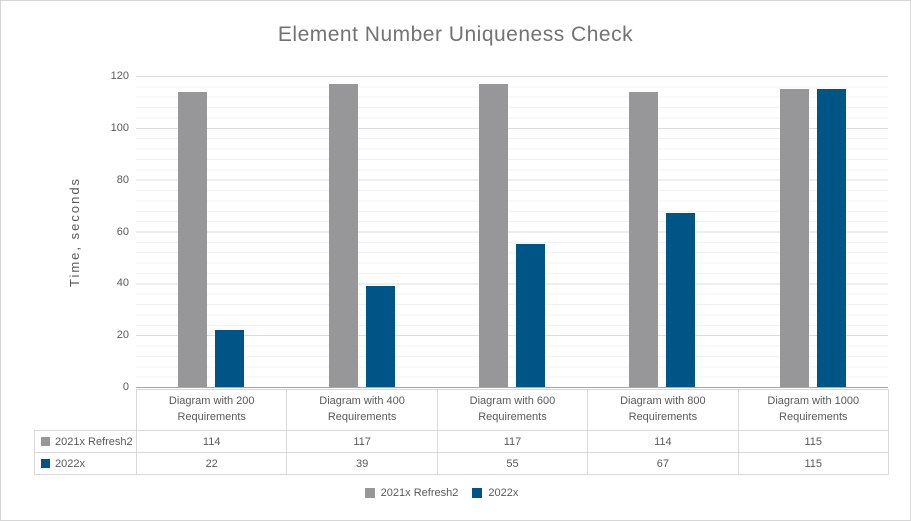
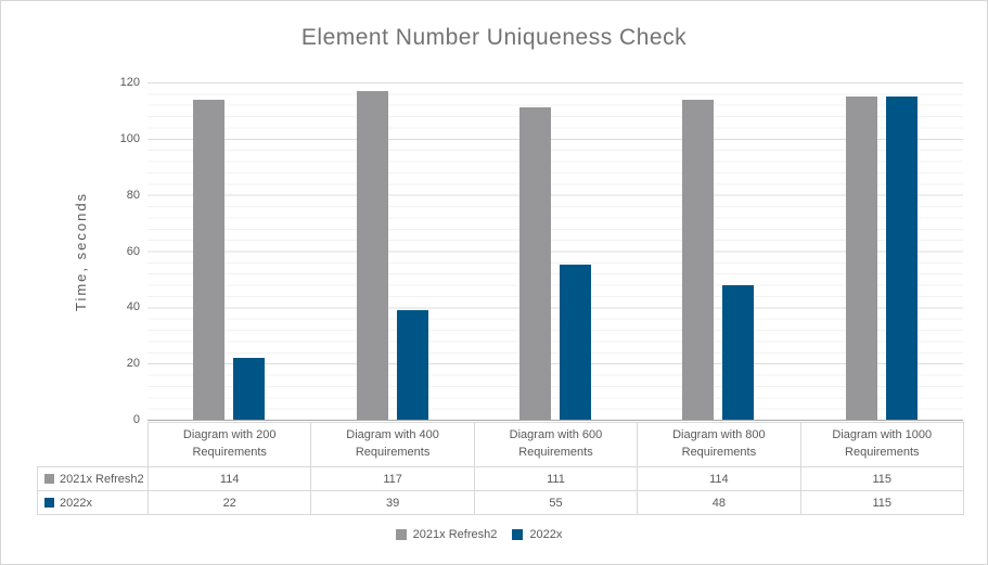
2021x Refresh2/Diagram with 600 Requirements: 117 -> 111
2022x/Diagram with 800 Requirements: 67 -> 48
